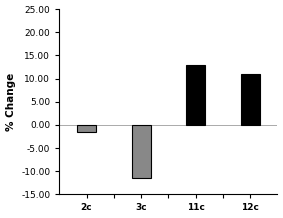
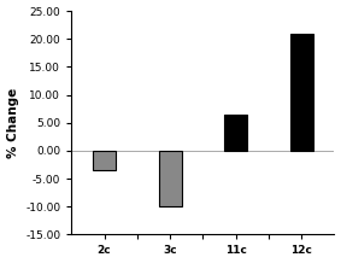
2c: -1.5 -> -3.5
3c: -11.5 -> -10.0
11c: 13.0 -> 6.5
12c: 11.0 -> 21.0
